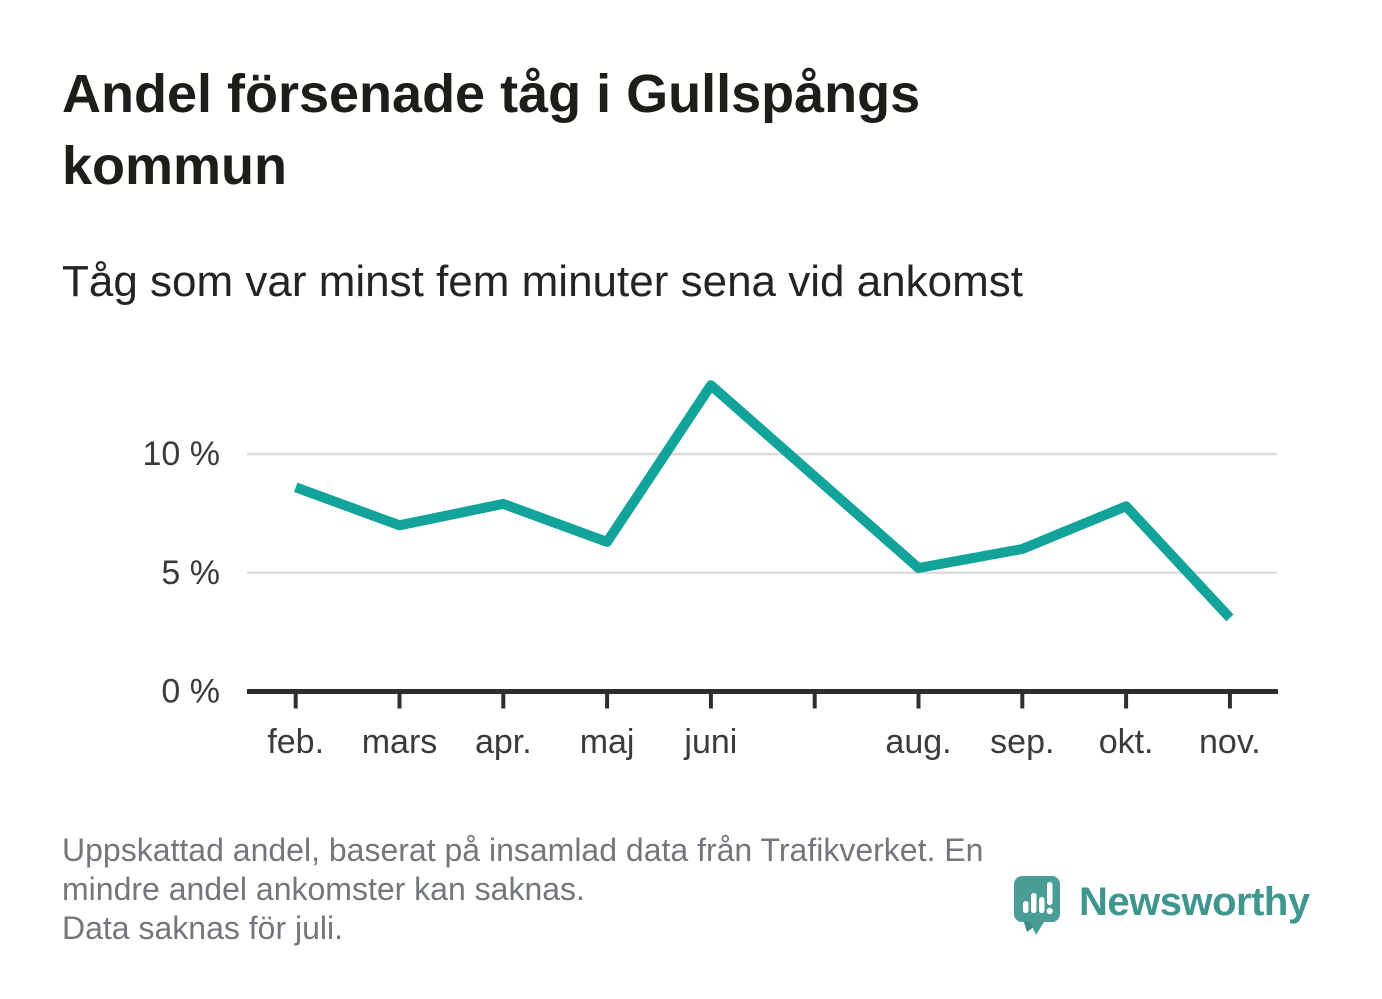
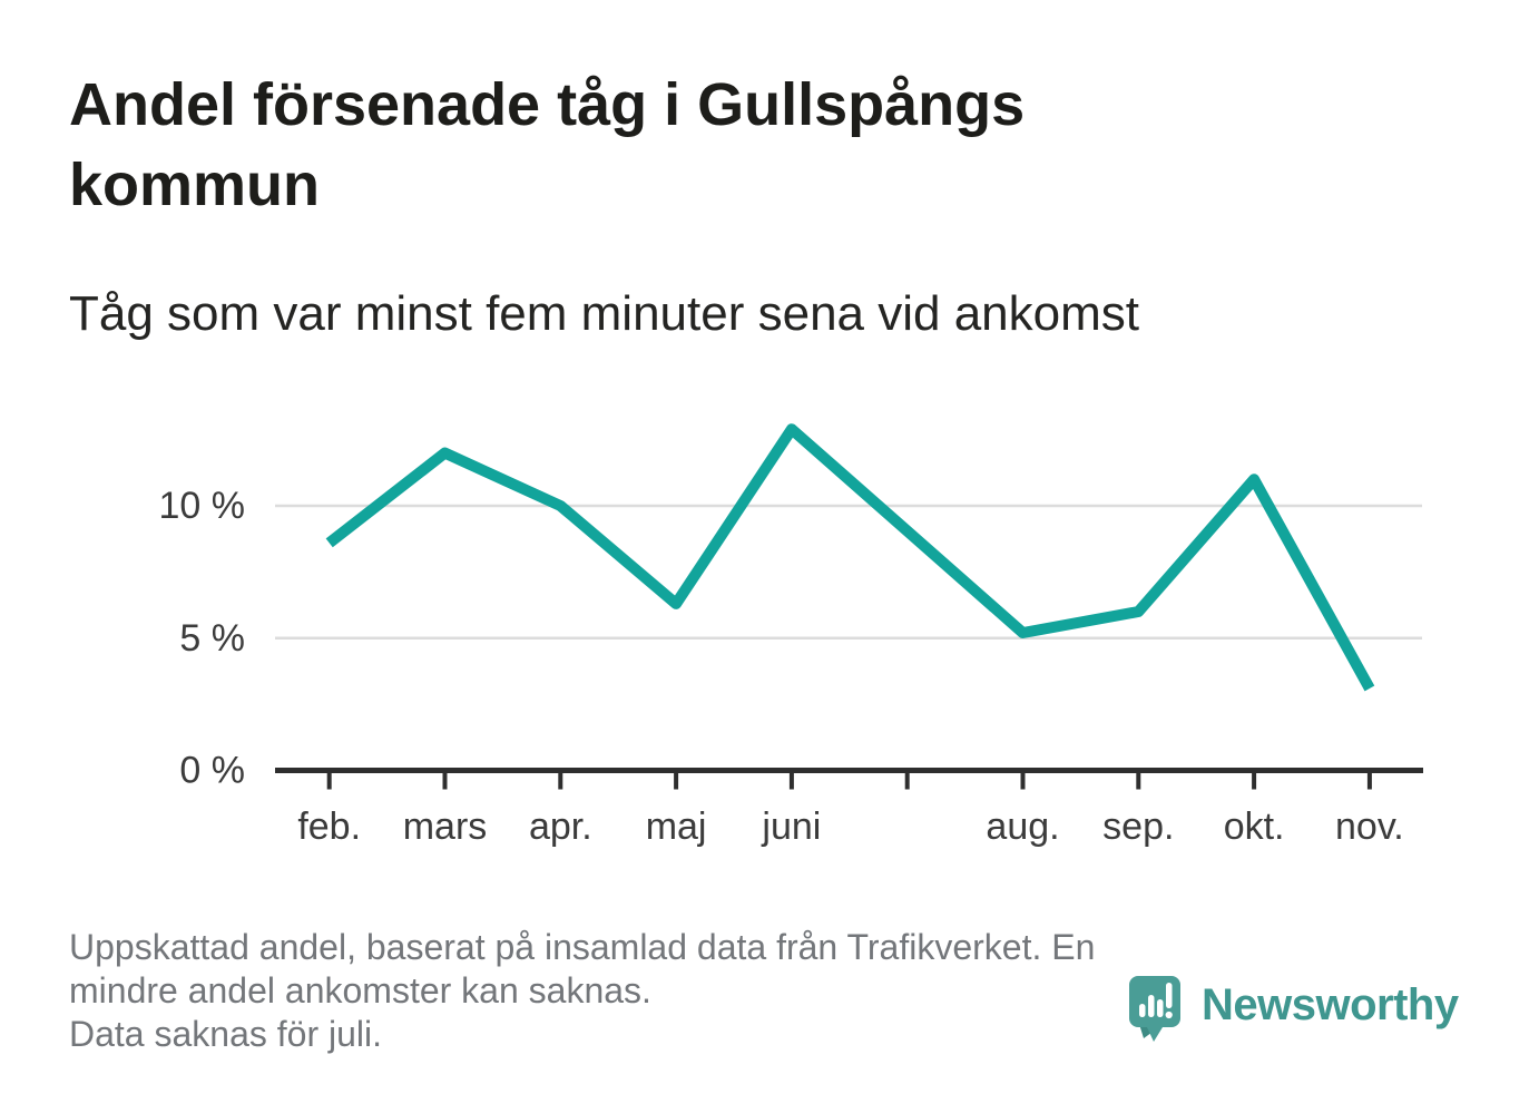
mars: 7.0% -> 12.0%
apr.: 7.9% -> 10.0%
okt.: 7.8% -> 11.0%
